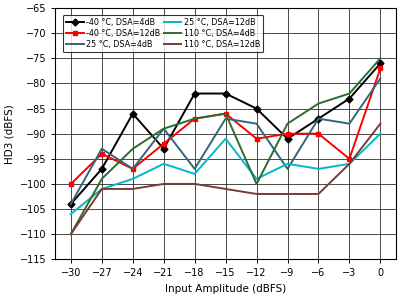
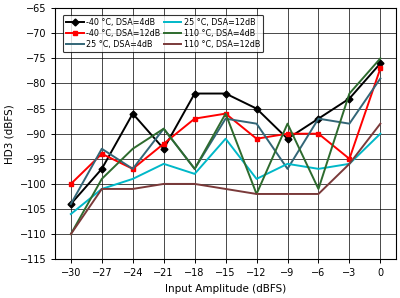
110 °C, DSA=4dB/−18: -87 -> -97
110 °C, DSA=4dB/−12: -100 -> -102
110 °C, DSA=4dB/−6: -84 -> -101
